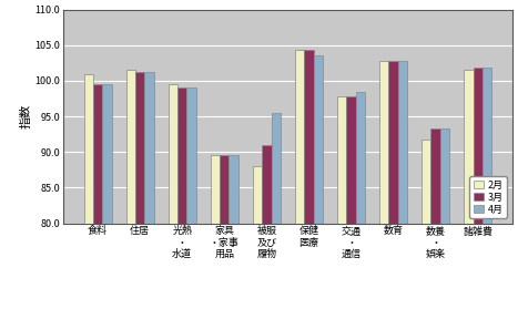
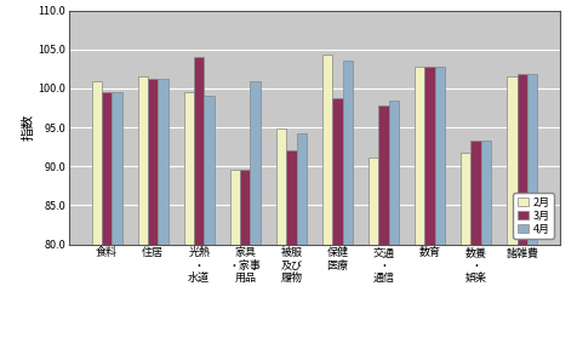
3月/光熱 ・ 水道: 99.0 -> 104.0
4月/家具 ・家事 用品: 89.5 -> 101.0
2月/被服 及び 履物: 88.0 -> 94.8
3月/被服 及び 履物: 91.0 -> 92.0
4月/被服 及び 履物: 95.5 -> 94.2
3月/保健 医療: 104.3 -> 98.8
2月/交通 ・ 通信: 97.8 -> 91.2
